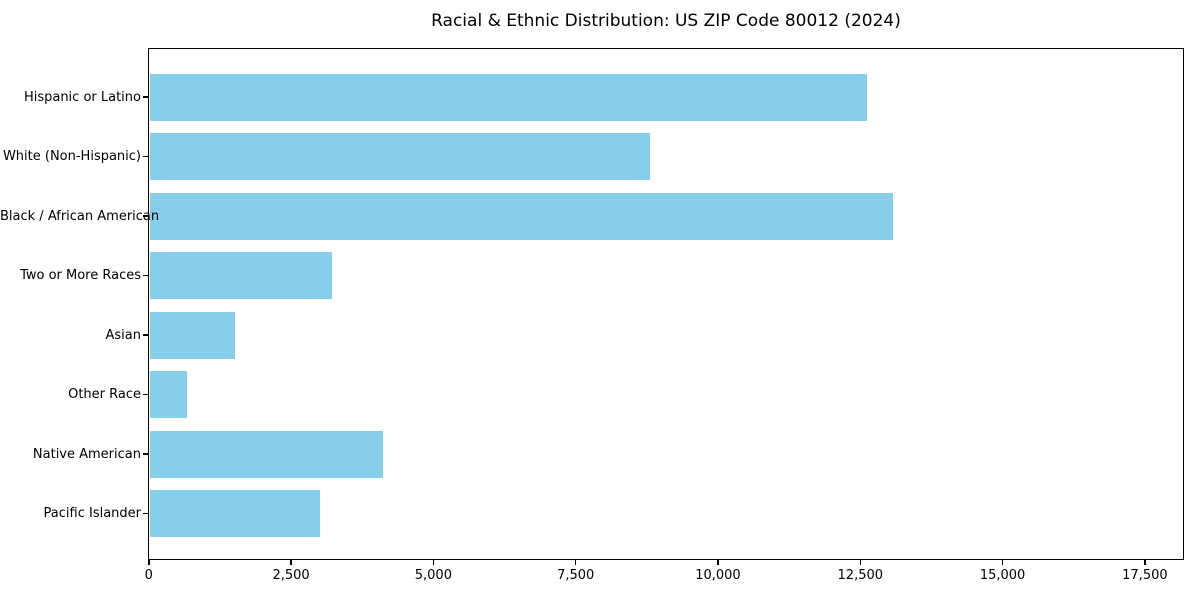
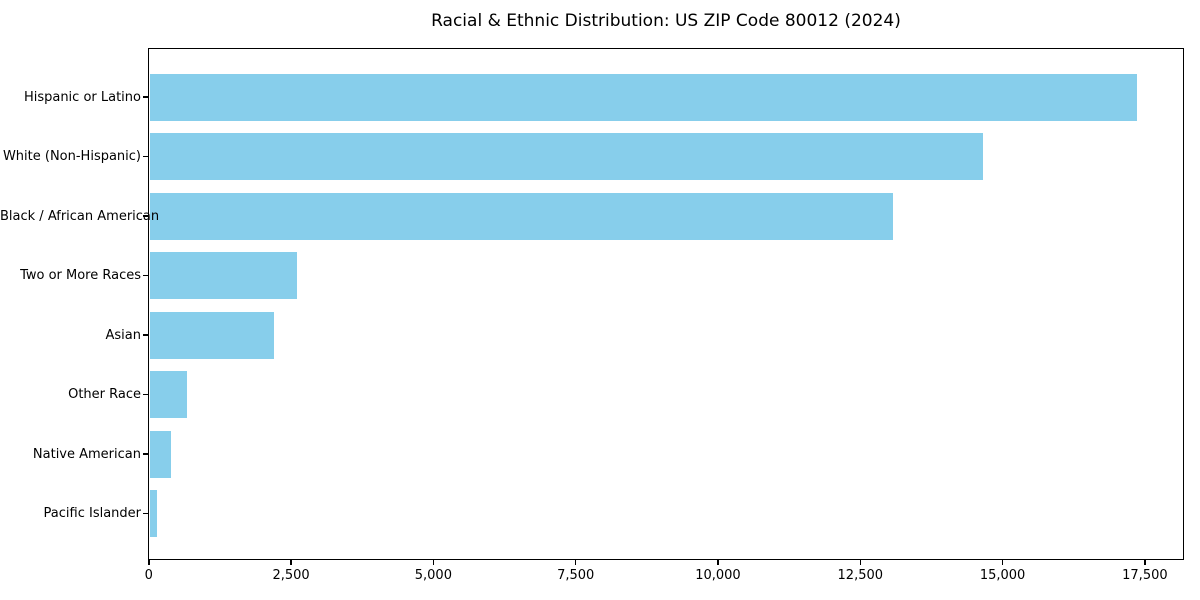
Hispanic or Latino: 12600 -> 17300
White (Non-Hispanic): 8800 -> 14600
Two or More Races: 3200 -> 2600
Asian: 1500 -> 2200
Native American: 4100 -> 400
Pacific Islander: 3000 -> 100
